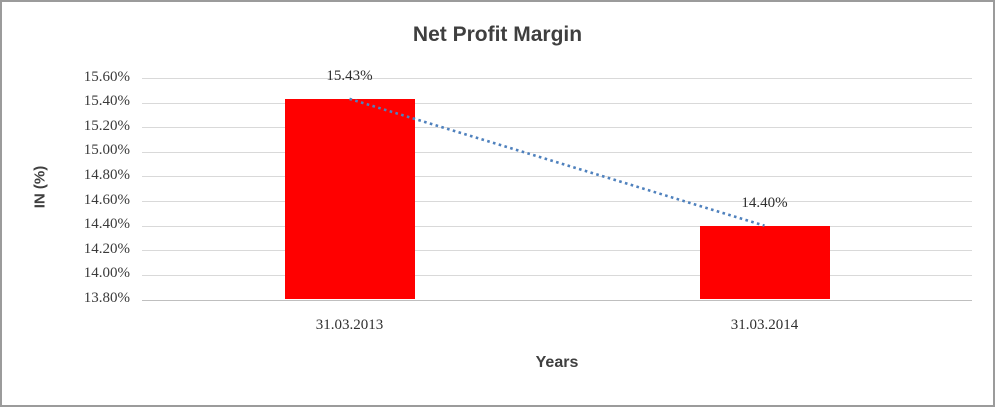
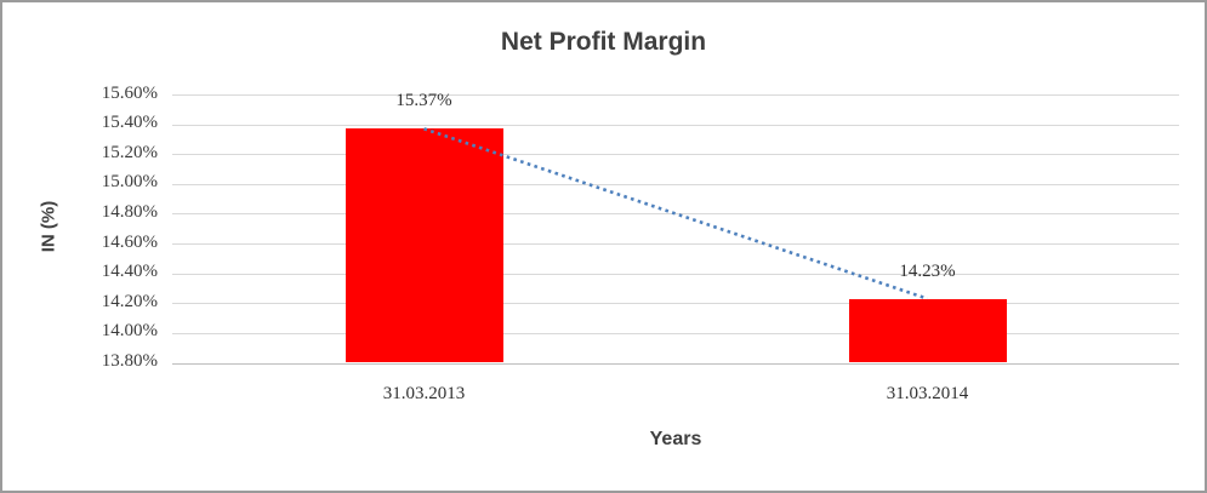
31.03.2013: 15.43% -> 15.37%
31.03.2014: 14.40% -> 14.23%
